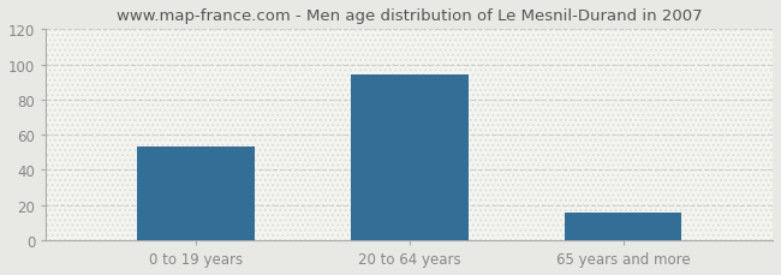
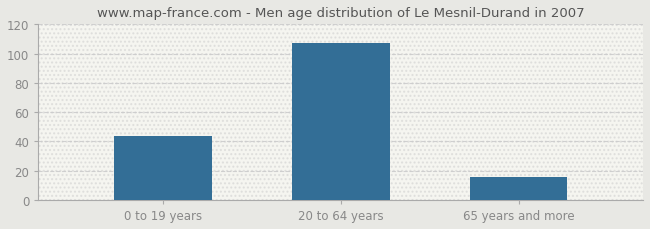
0 to 19 years: 53 -> 44
20 to 64 years: 94 -> 107
